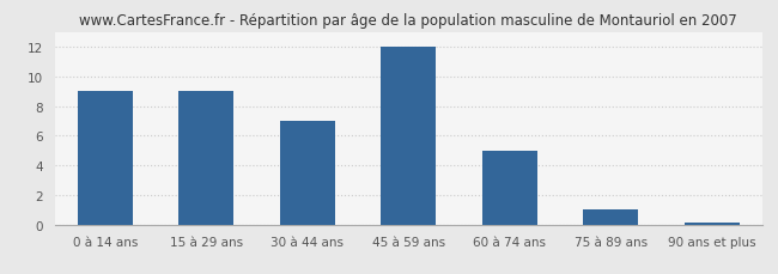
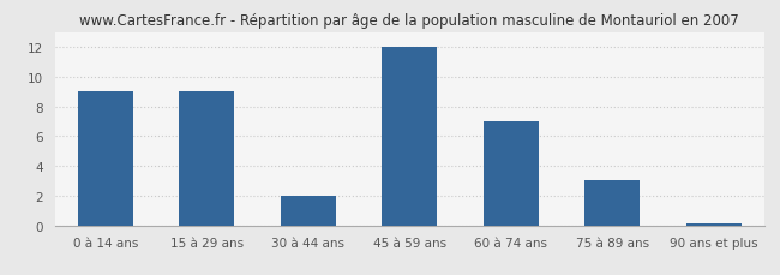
30 à 44 ans: 7.0 -> 2.0
60 à 74 ans: 5.0 -> 7.0
75 à 89 ans: 1.0 -> 3.0
